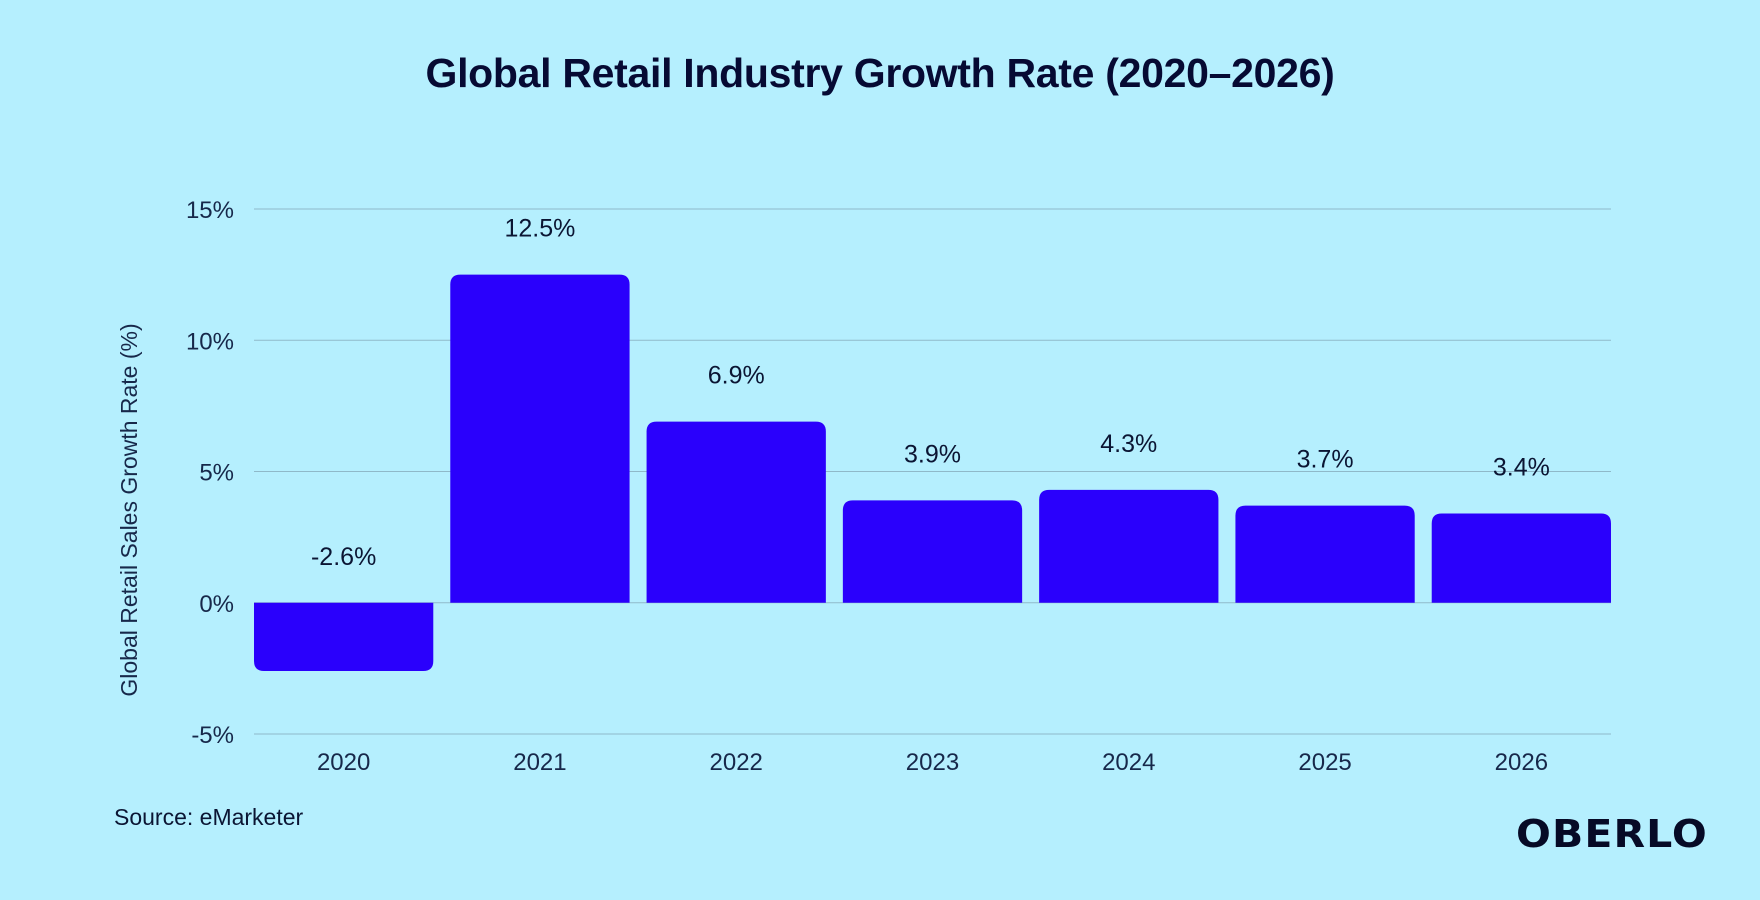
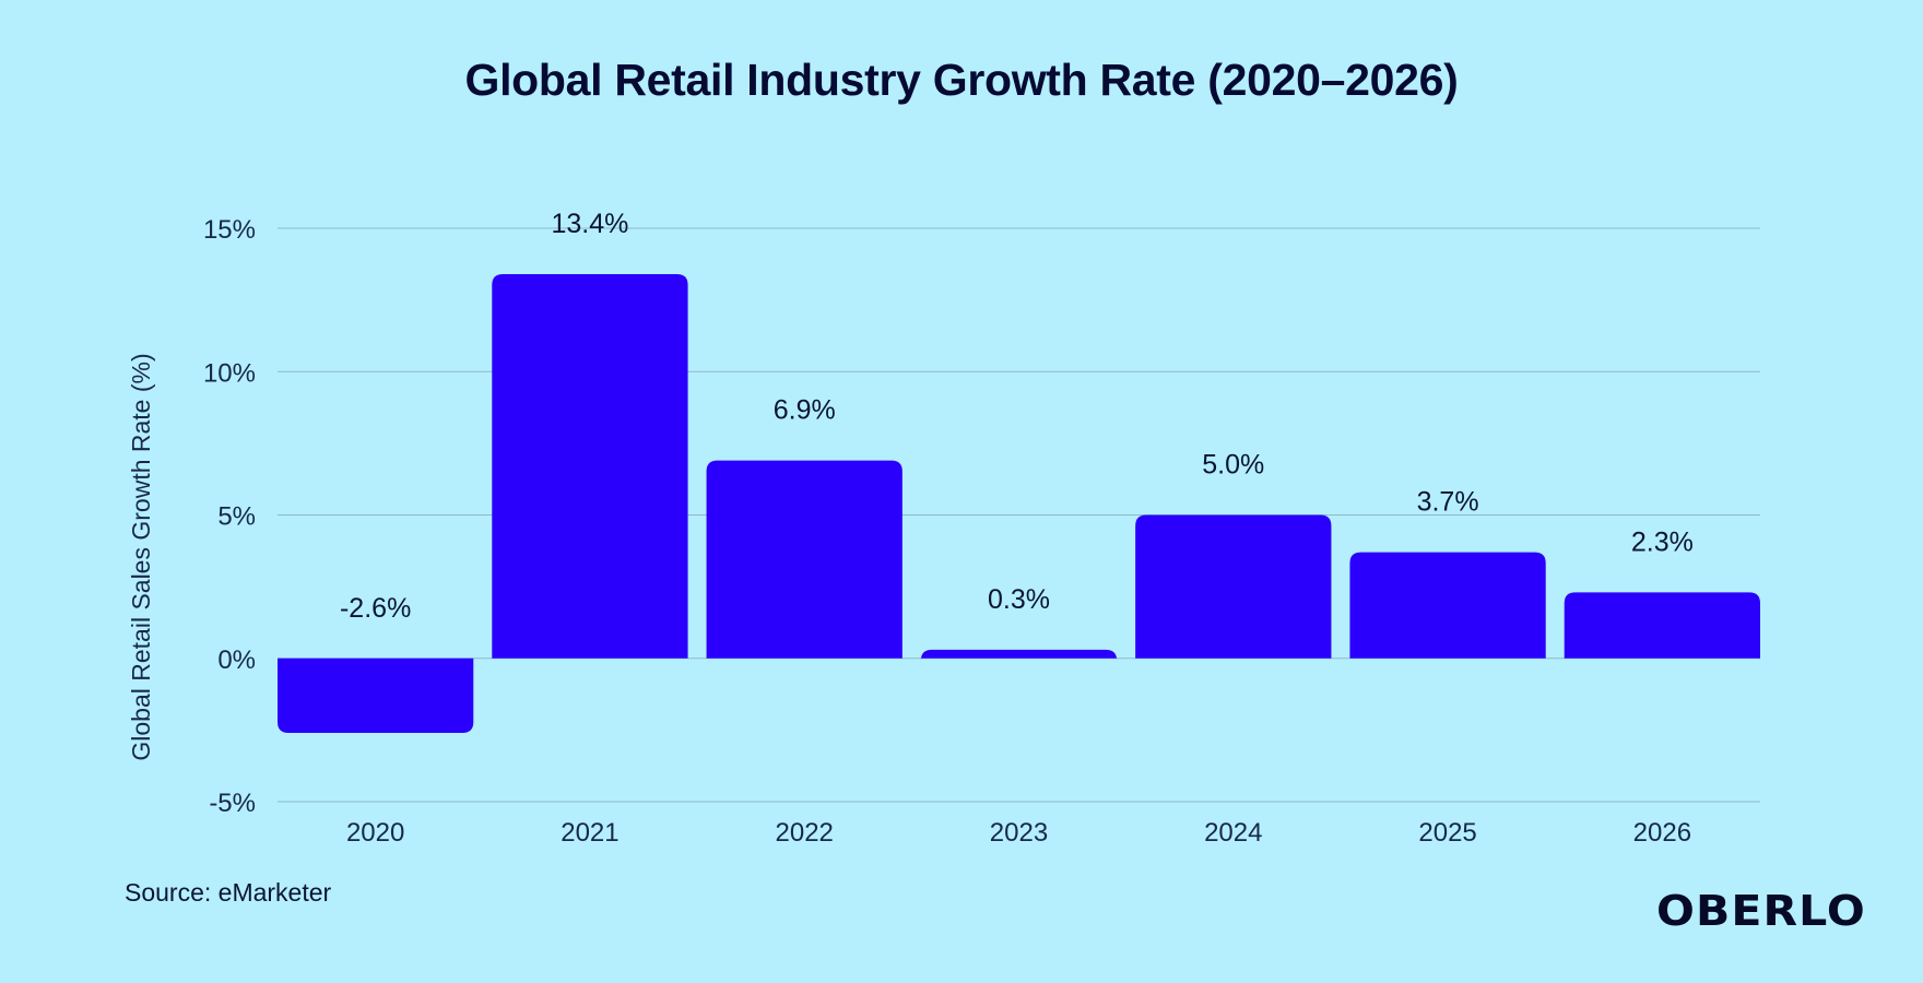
2021: 12.5% -> 13.4%
2023: 3.9% -> 0.3%
2024: 4.3% -> 5.0%
2026: 3.4% -> 2.3%
